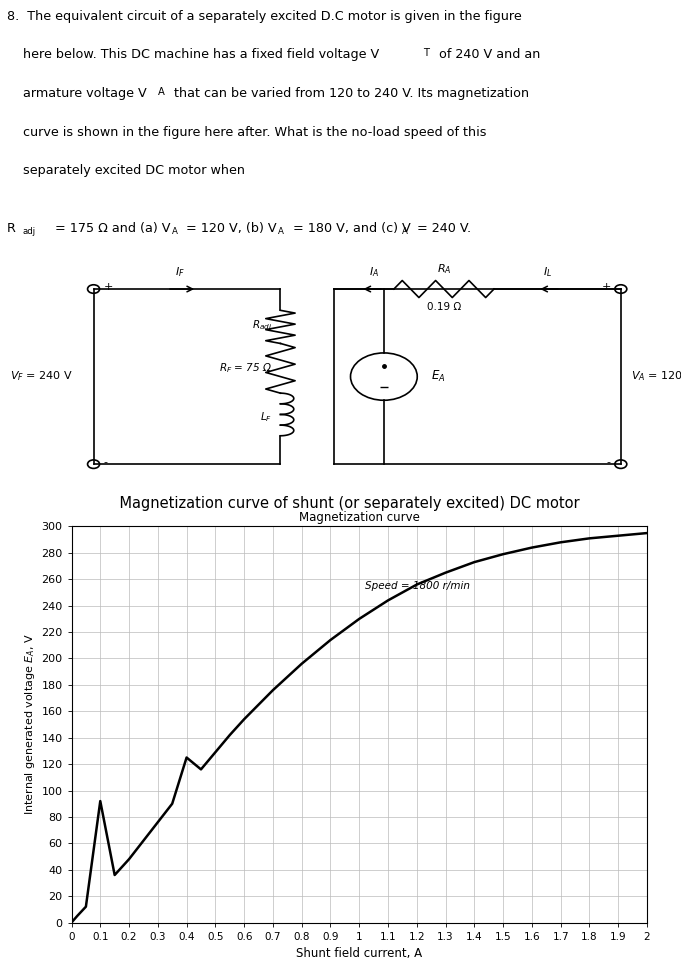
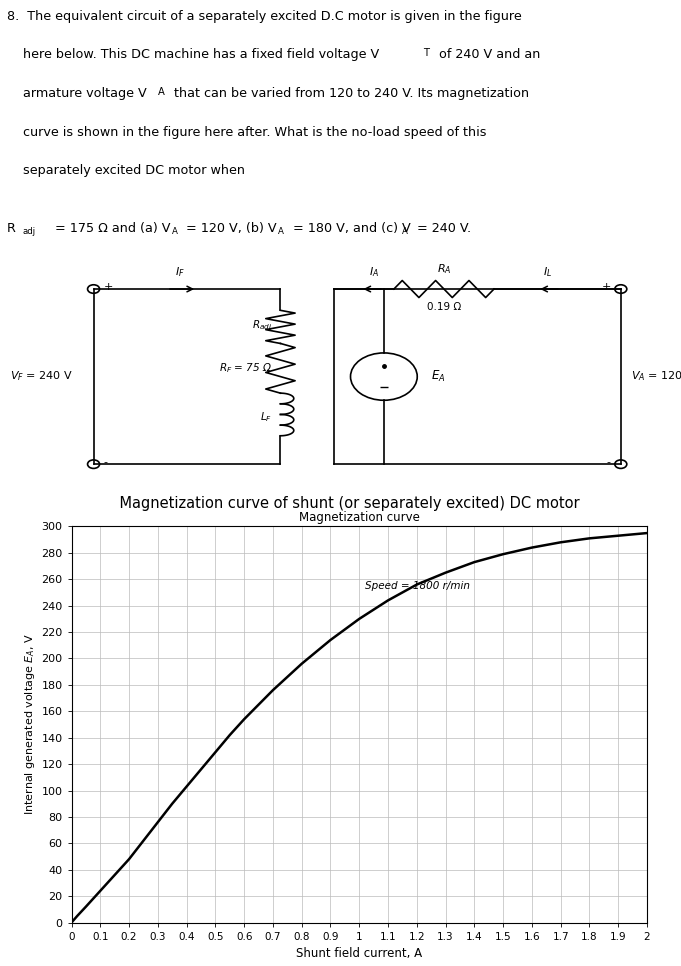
Magnetization curve/0.1: 92 -> 24
Magnetization curve/0.4: 125 -> 103
